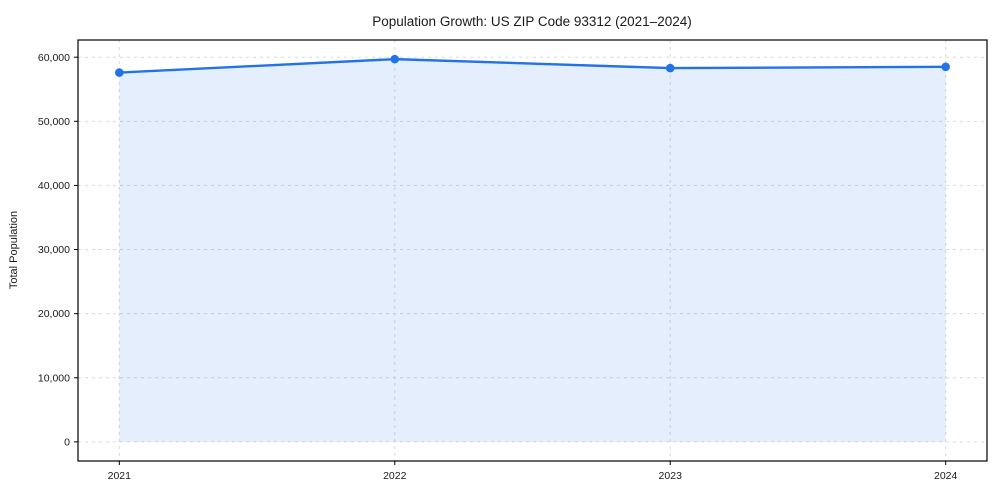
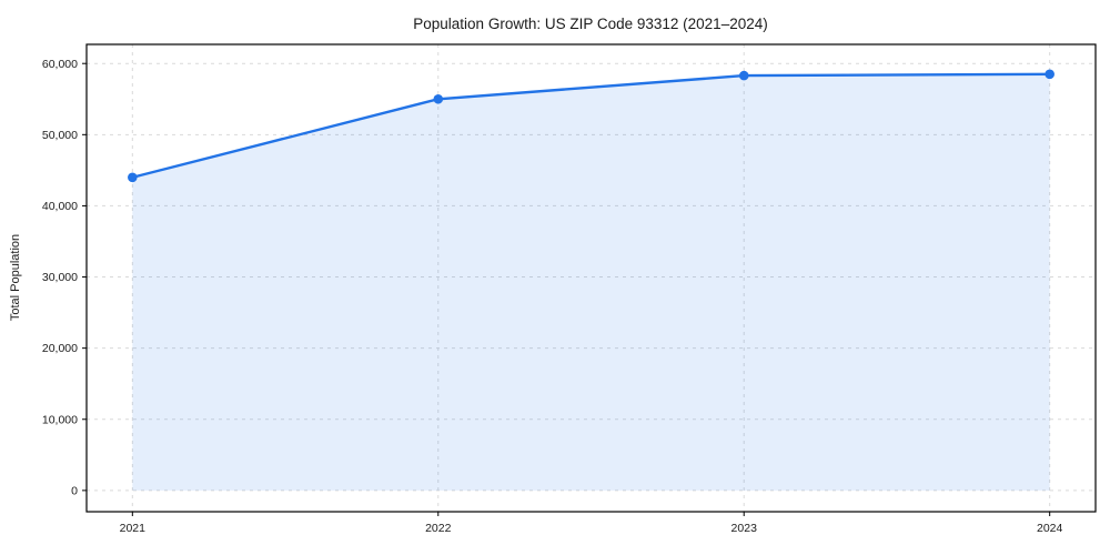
2021: 58000 -> 44000
2022: 60000 -> 55000
